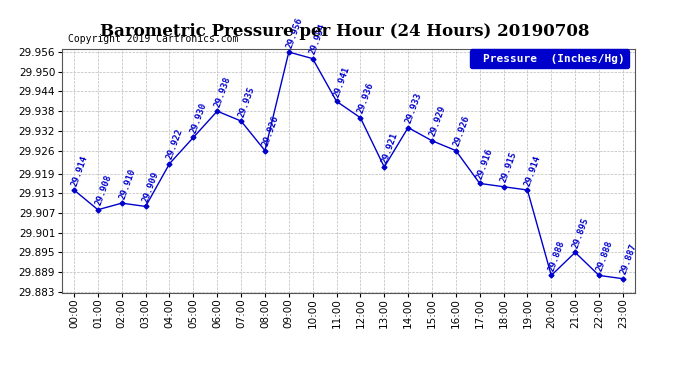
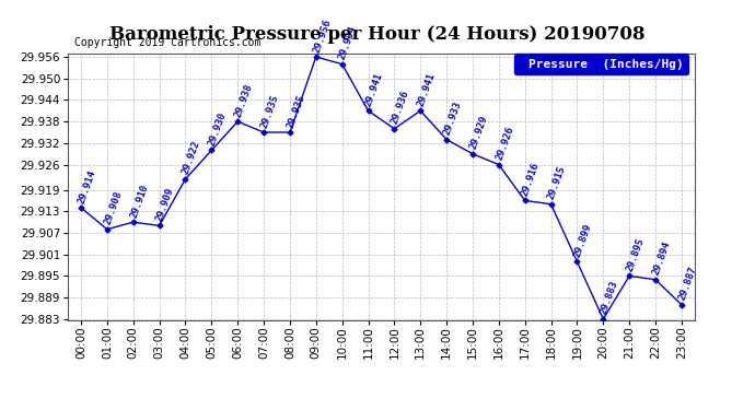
08:00: 29.926 -> 29.935
13:00: 29.921 -> 29.941
19:00: 29.914 -> 29.899
20:00: 29.888 -> 29.883
22:00: 29.888 -> 29.894
